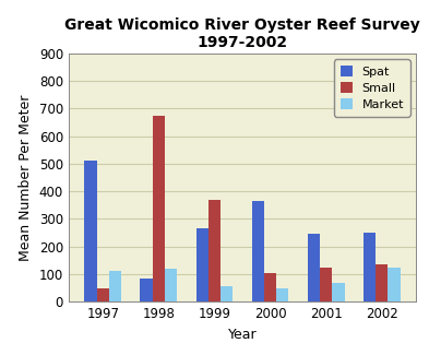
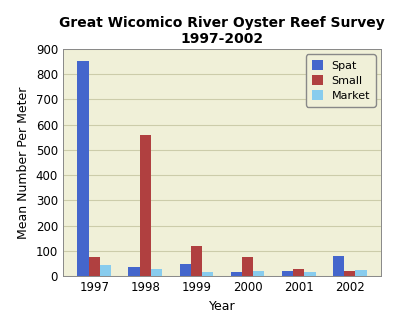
Spat/1997: 510 -> 850
Small/1997: 50 -> 78
Market/1997: 110 -> 45
Spat/1998: 85 -> 35
Small/1998: 675 -> 560
Market/1998: 120 -> 28
Spat/1999: 265 -> 50
Small/1999: 370 -> 120
Market/1999: 55 -> 18
Spat/2000: 365 -> 15
Small/2000: 105 -> 78
Market/2000: 50 -> 22
Spat/2001: 245 -> 20
Small/2001: 125 -> 30
Market/2001: 70 -> 18
Spat/2002: 250 -> 80
Small/2002: 135 -> 20
Market/2002: 125 -> 25
